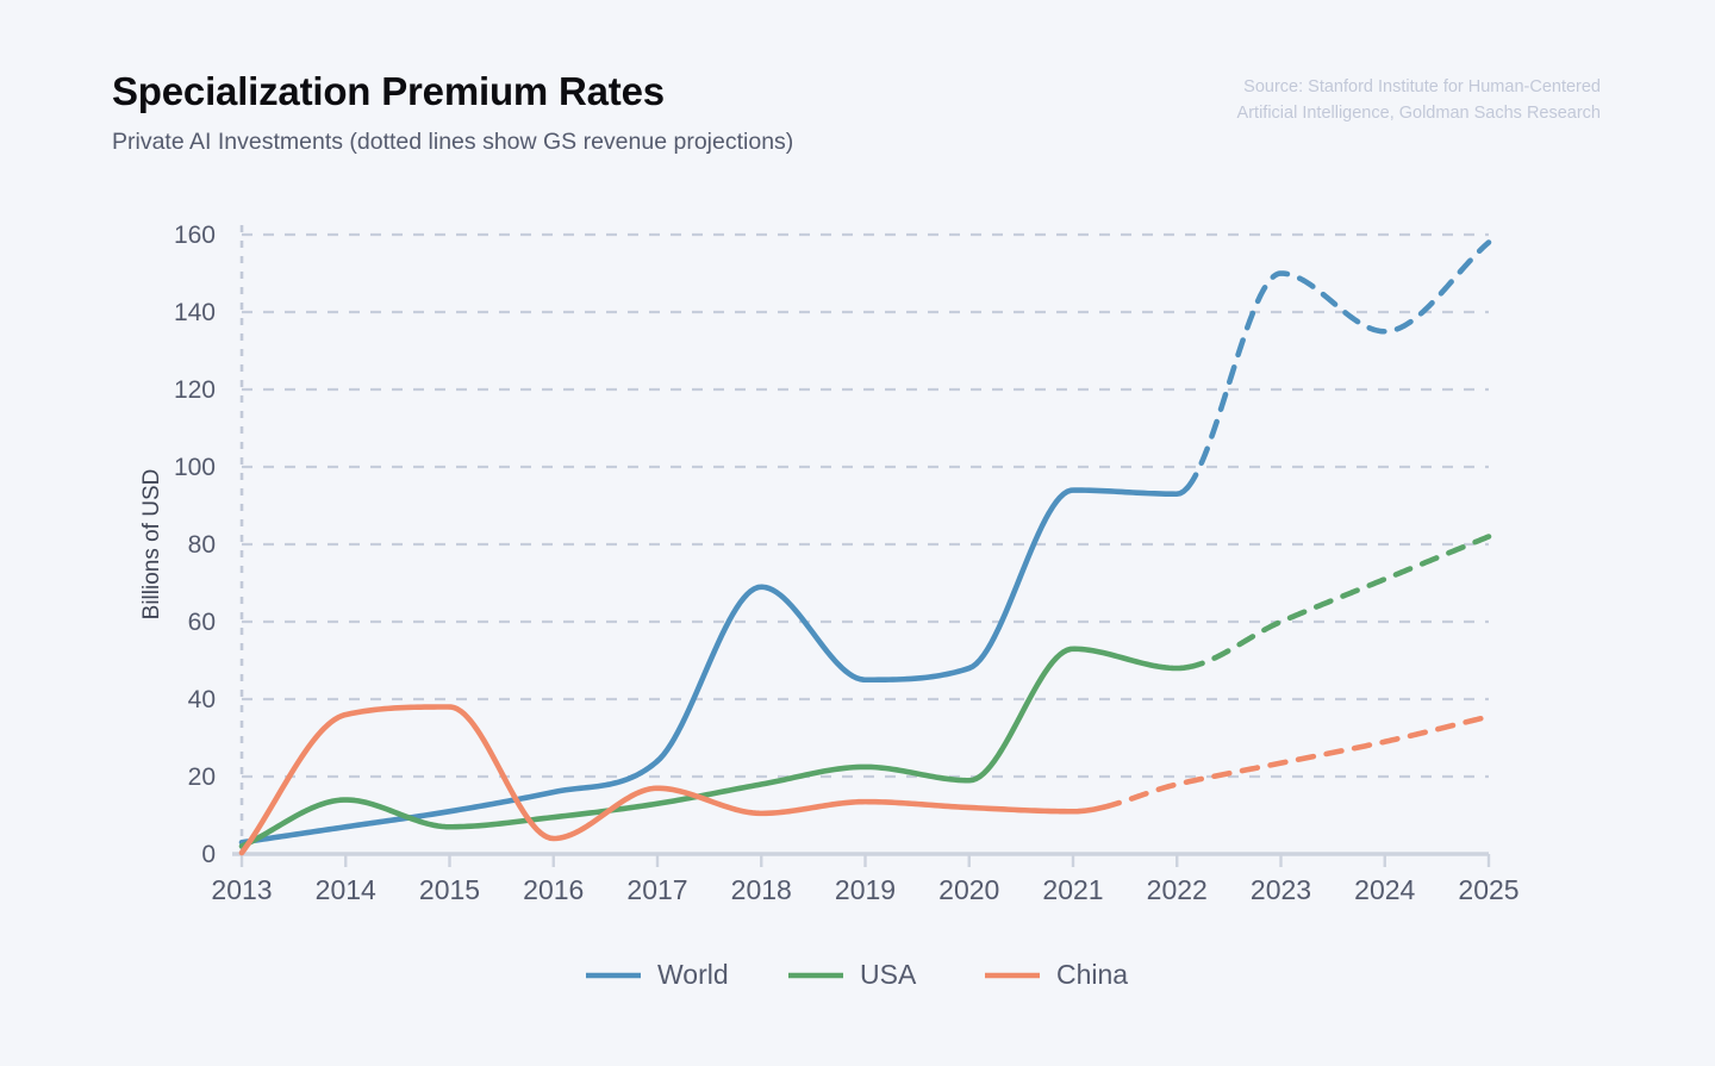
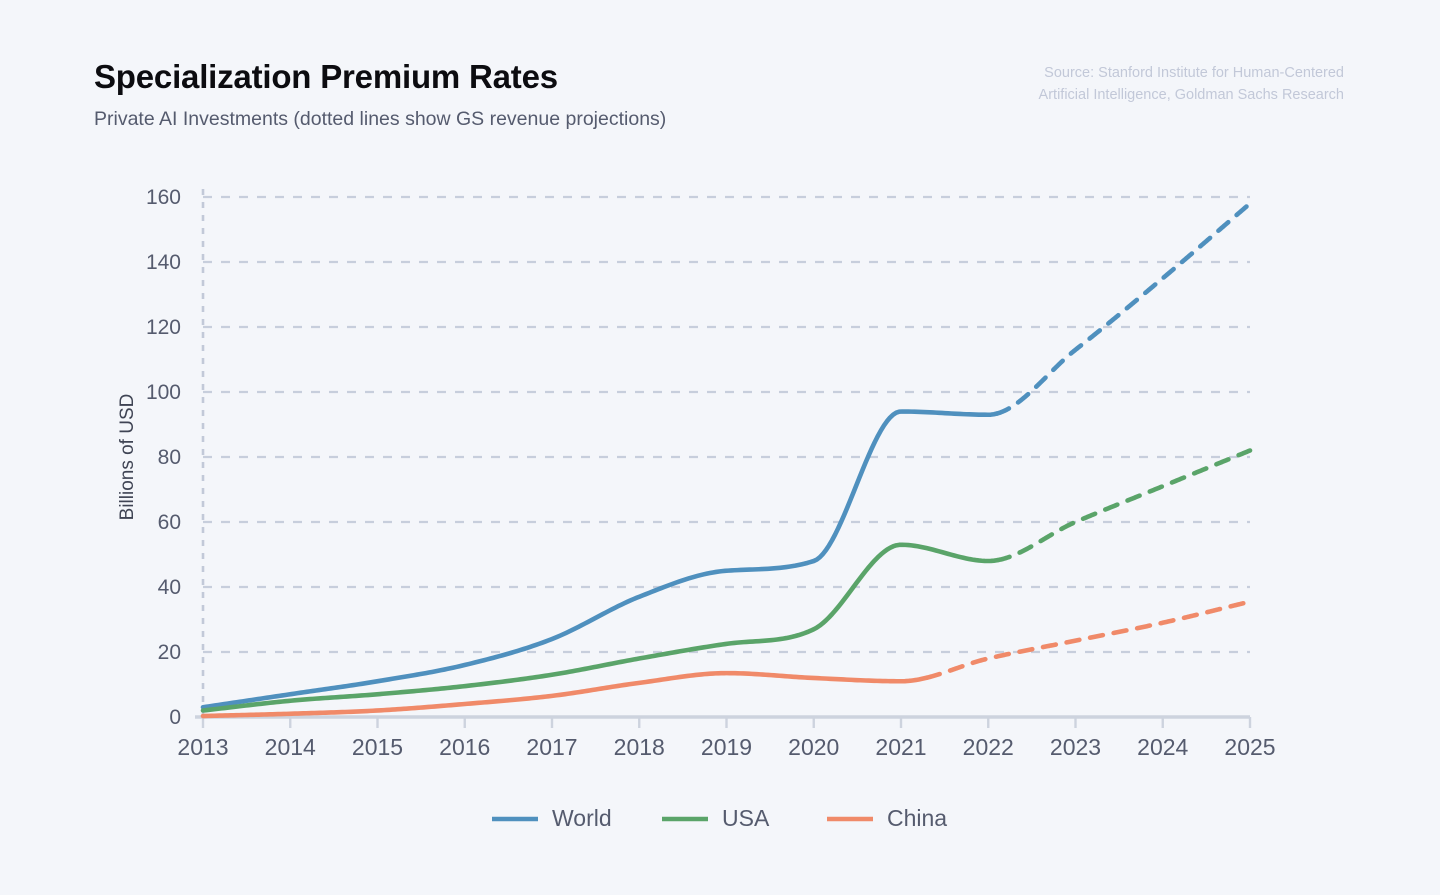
USA/2014: 14 -> 5
China/2014: 36 -> 1
China/2015: 38 -> 2
China/2017: 17 -> 6
World/2018: 69 -> 37
USA/2020: 19 -> 27
World/2023: 150 -> 113
